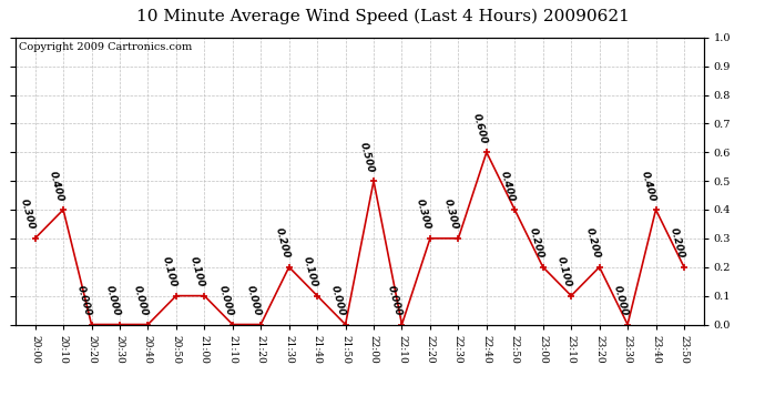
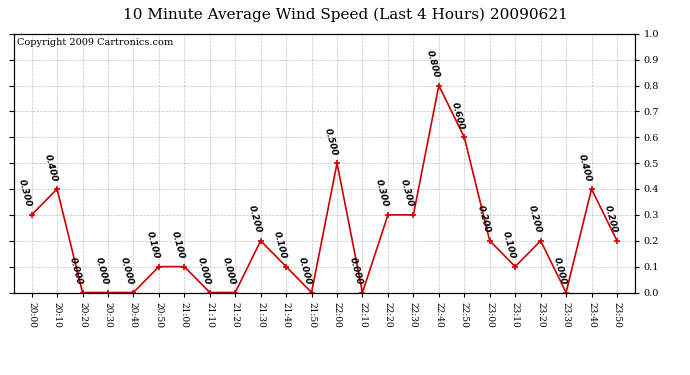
22:40: 0.600 -> 0.800
22:50: 0.400 -> 0.600
